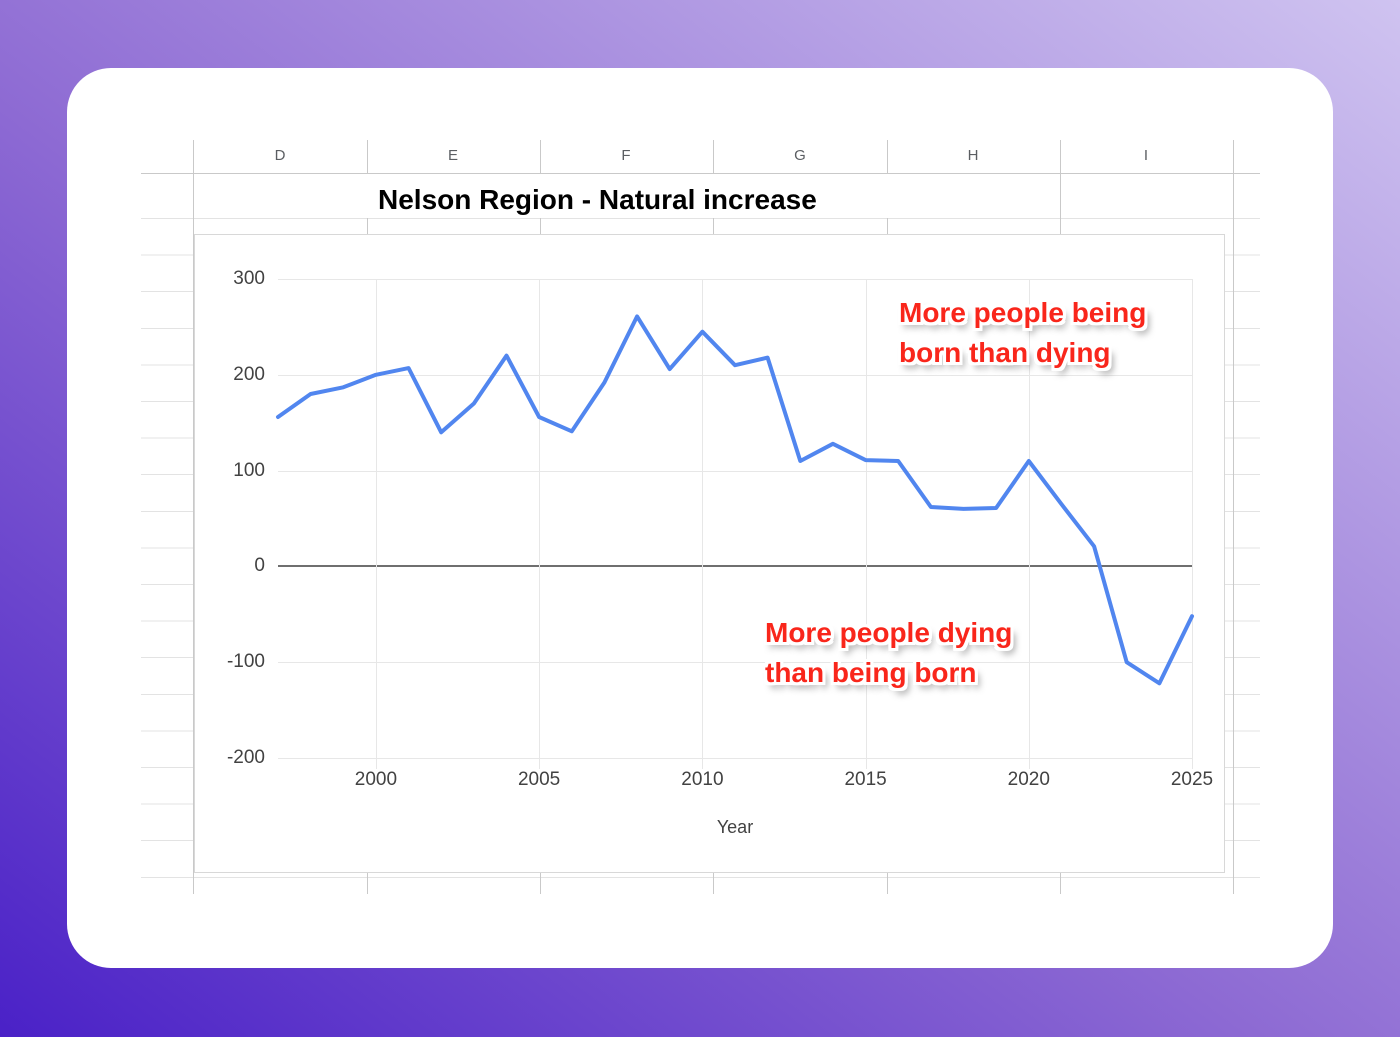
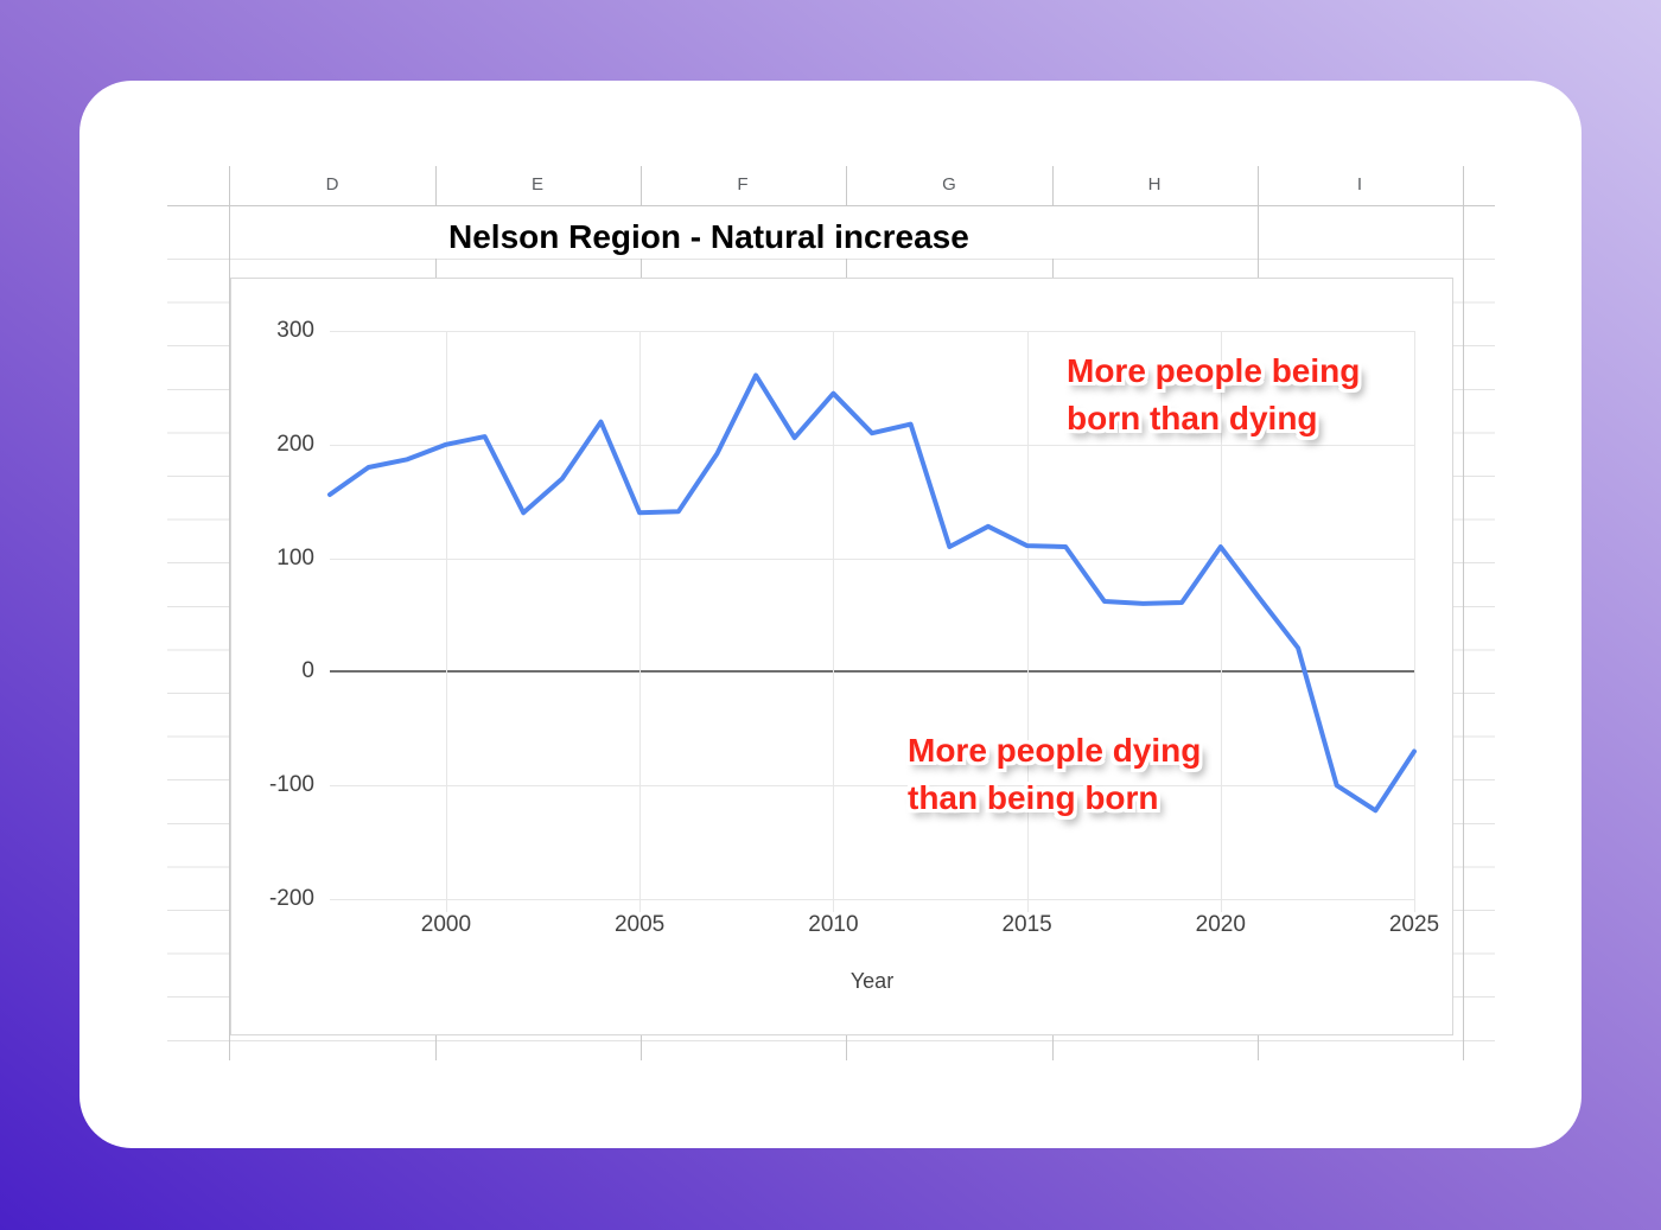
2005: 160 -> 140
2025: -50 -> -70
